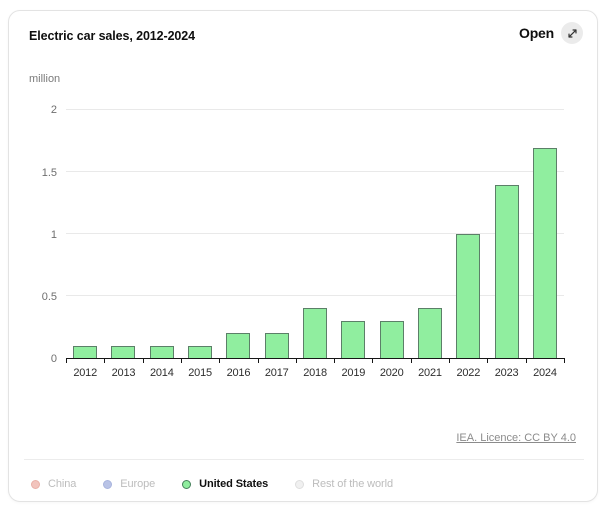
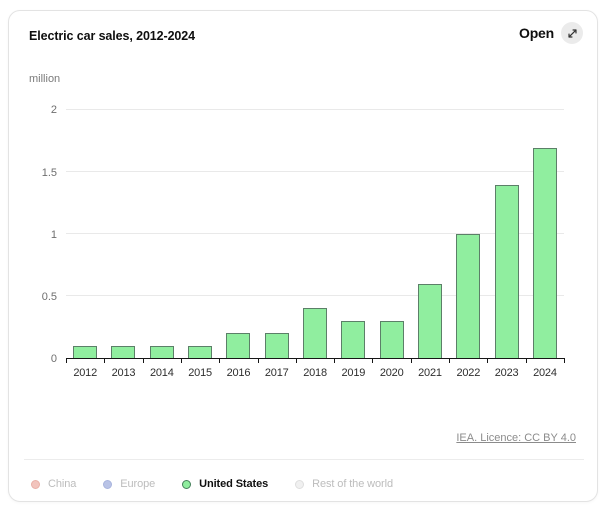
2021: 0.4 -> 0.6
